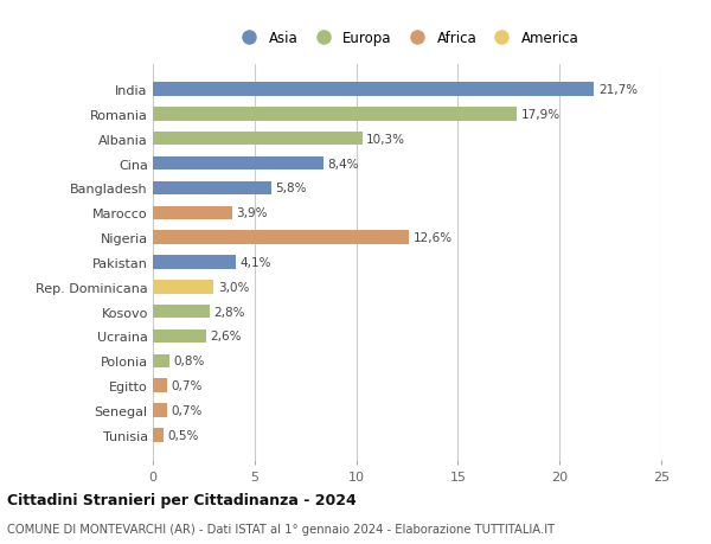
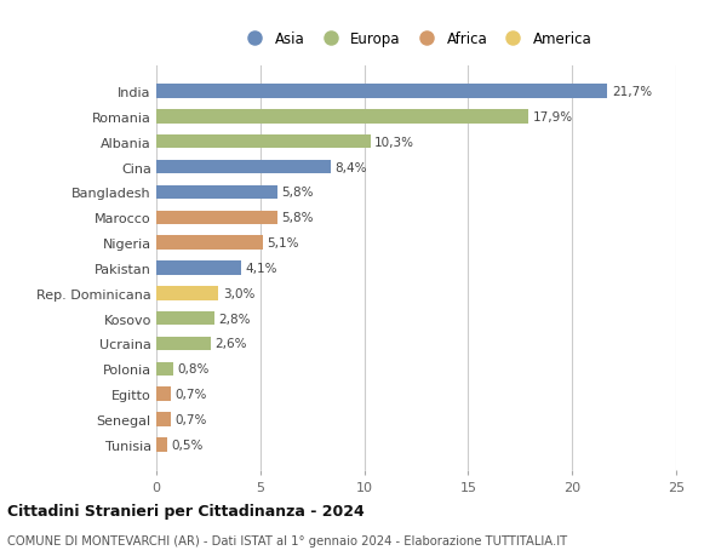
Marocco: 3,9% -> 5,8%
Nigeria: 12,6% -> 5,1%
